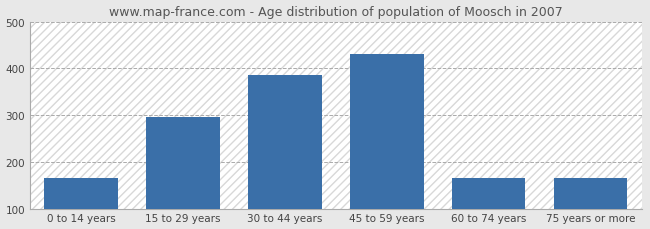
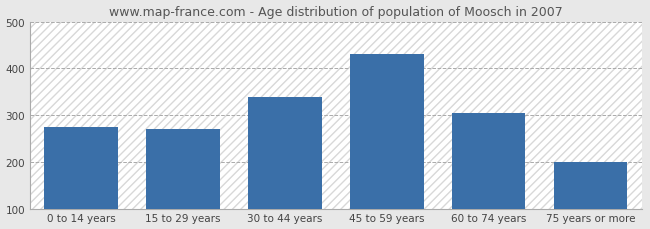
0 to 14 years: 165 -> 275
15 to 29 years: 295 -> 270
30 to 44 years: 385 -> 338
60 to 74 years: 165 -> 305
75 years or more: 165 -> 200
